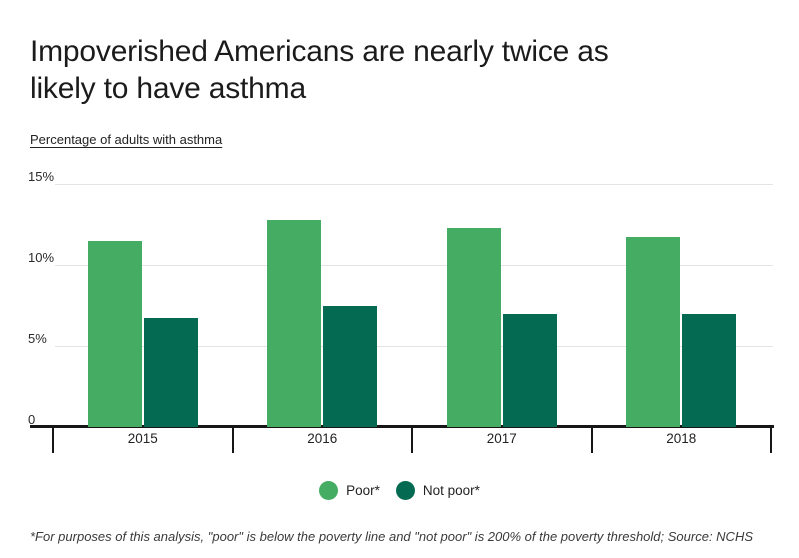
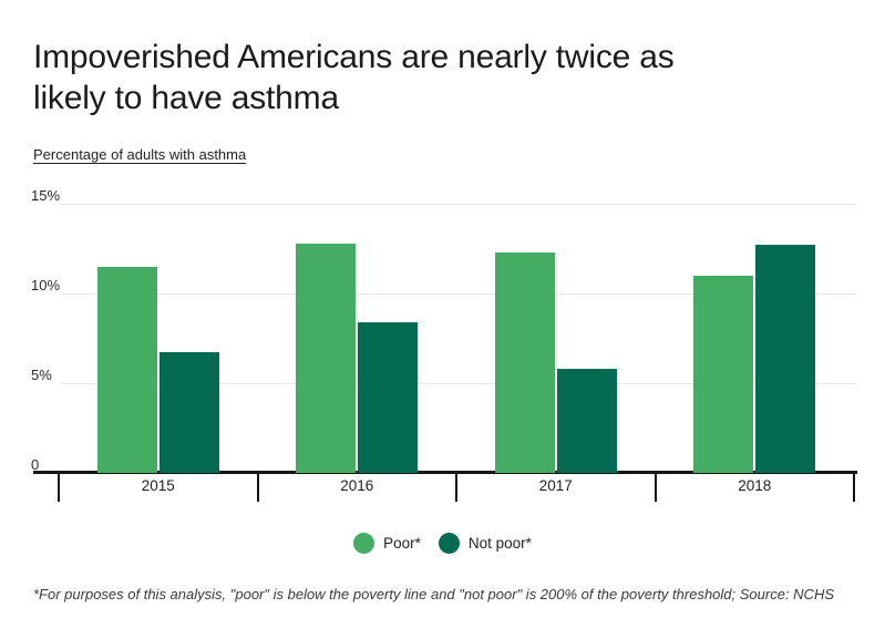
Not poor*/2016: 7.5% -> 8.4%
Not poor*/2017: 7.0% -> 5.8%
Poor*/2018: 11.7% -> 11.0%
Not poor*/2018: 7.0% -> 12.7%
